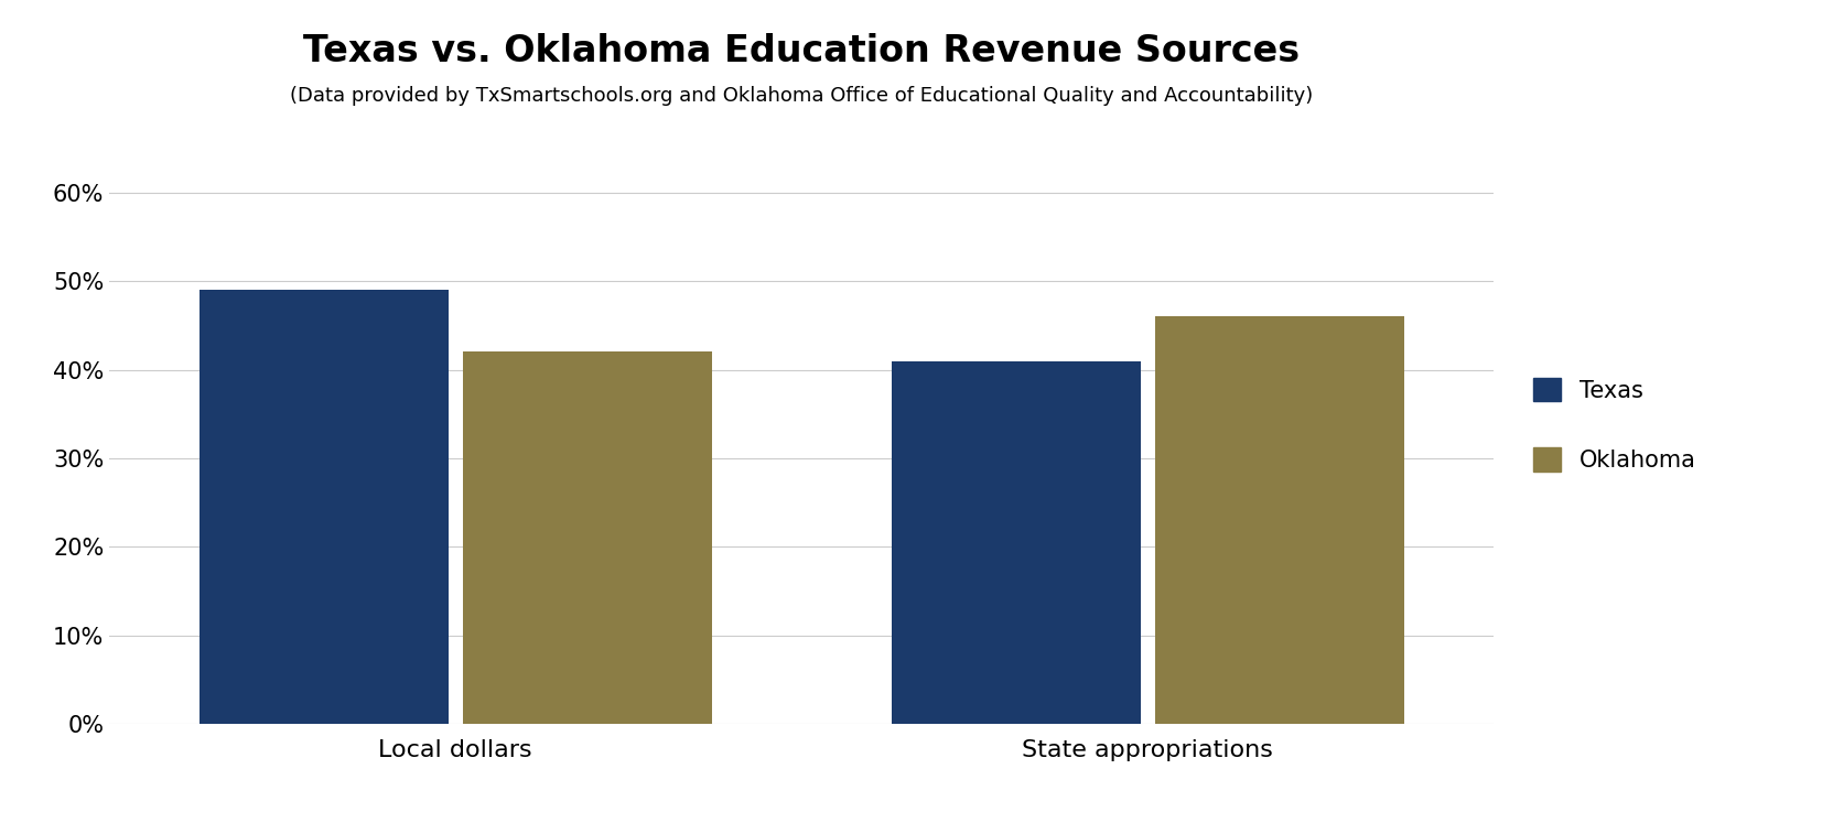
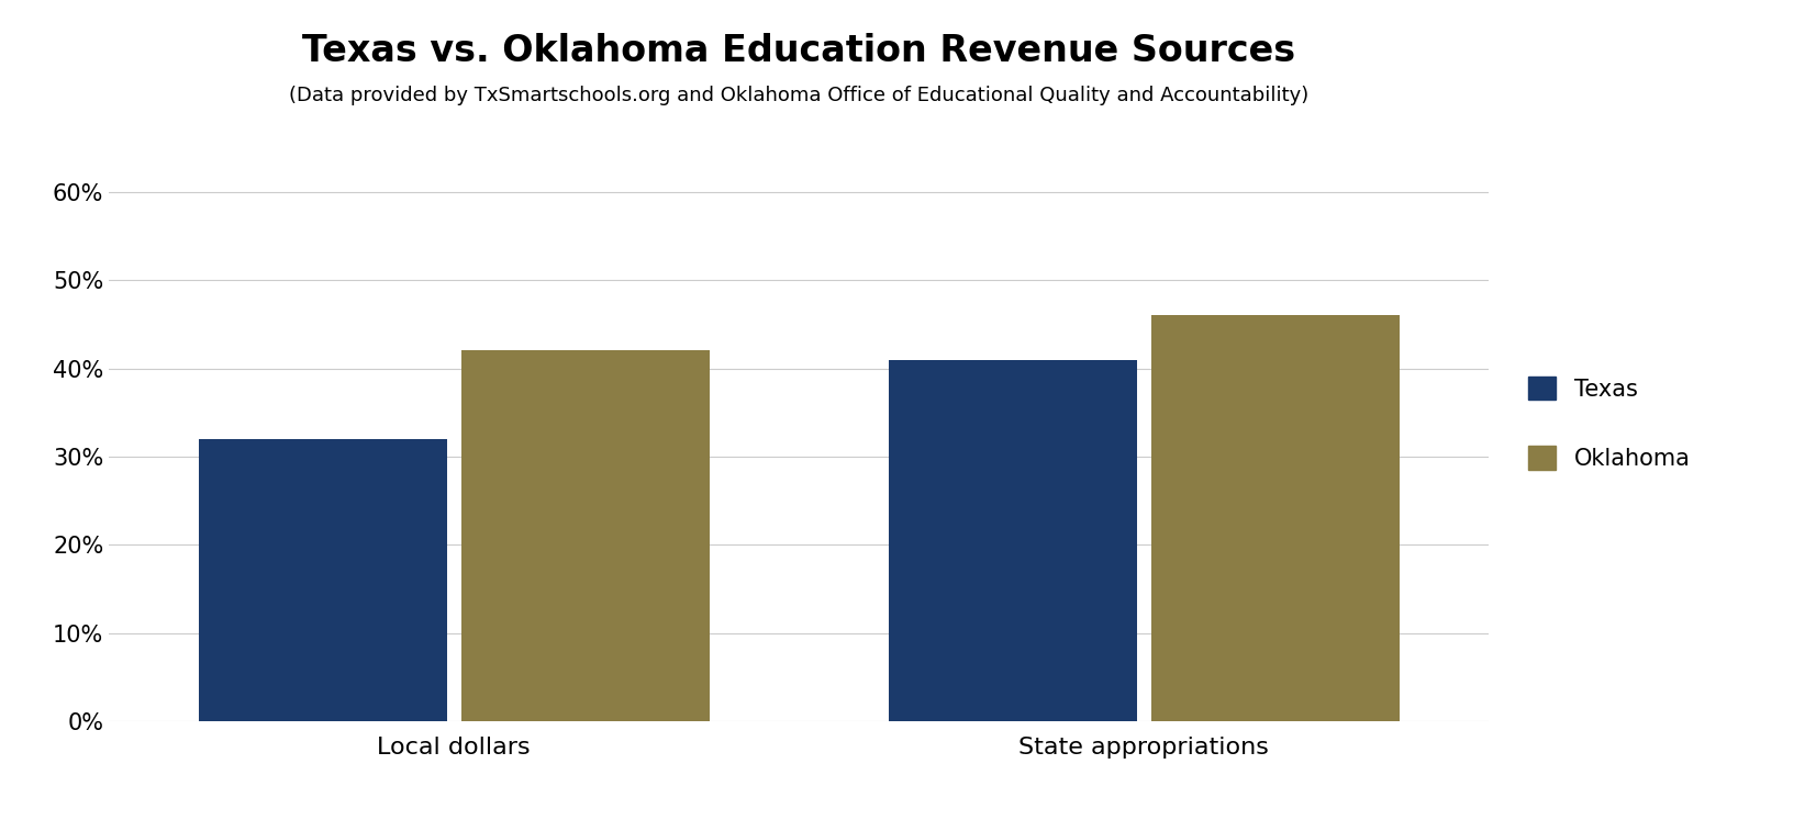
Texas/Local dollars: 49% -> 32%
